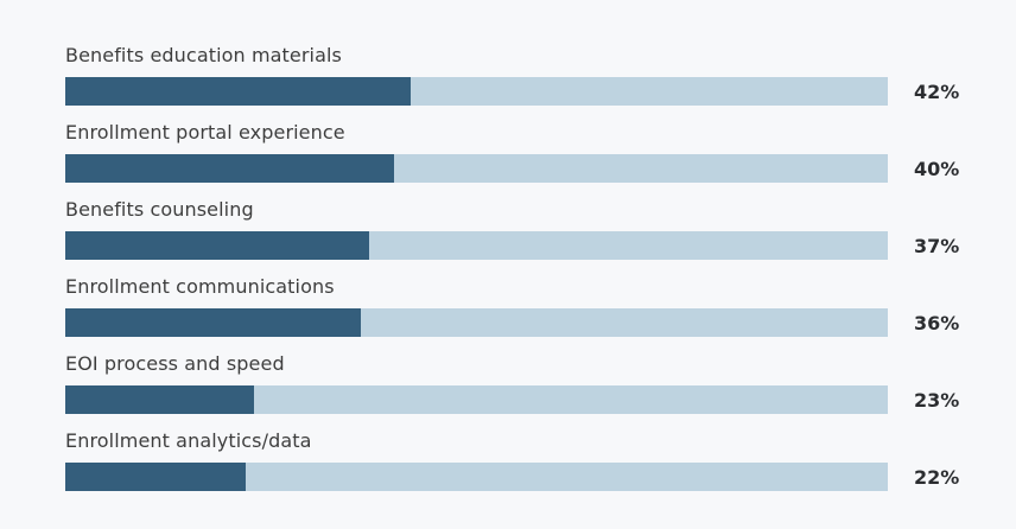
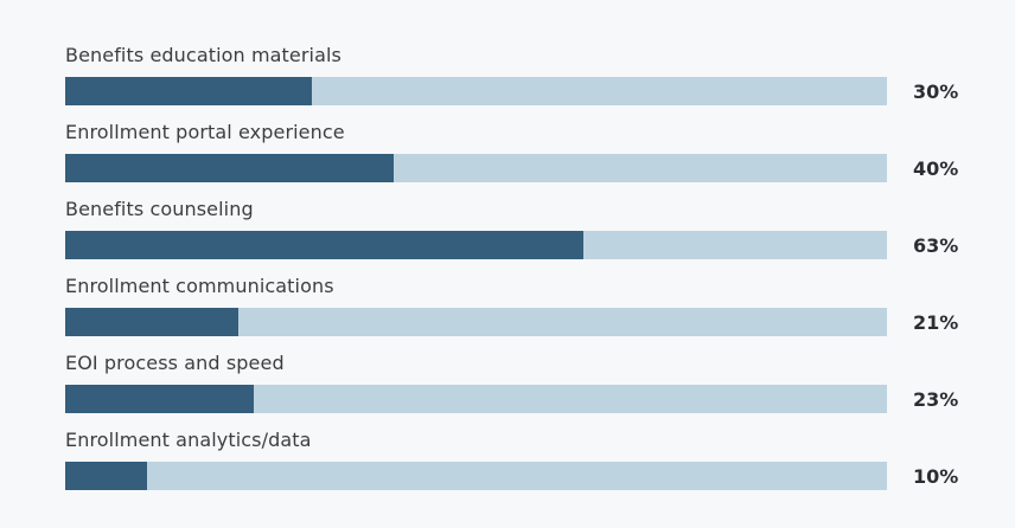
Benefits education materials: 42% -> 30%
Benefits counseling: 37% -> 63%
Enrollment communications: 36% -> 21%
Enrollment analytics/data: 22% -> 10%
